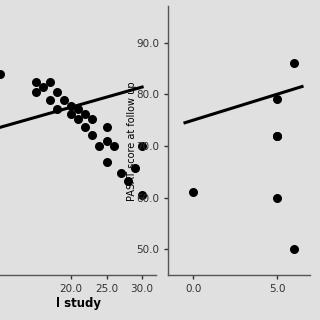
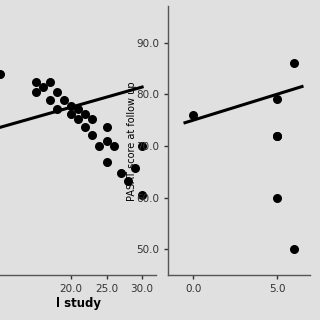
0.0: 61 -> 76
